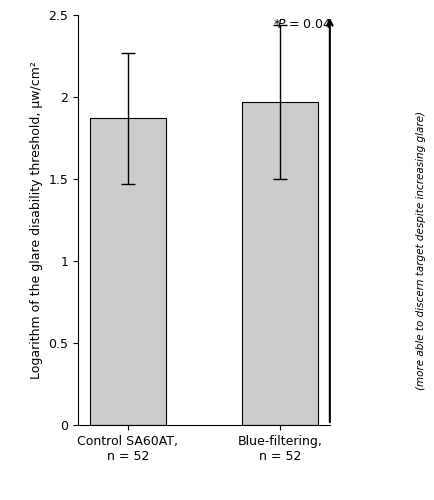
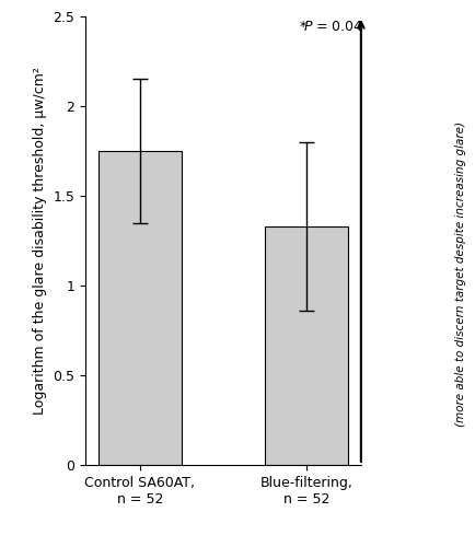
Control SA60AT, n = 52: 1.87 -> 1.75
Blue-filtering, n = 52: 1.97 -> 1.33
